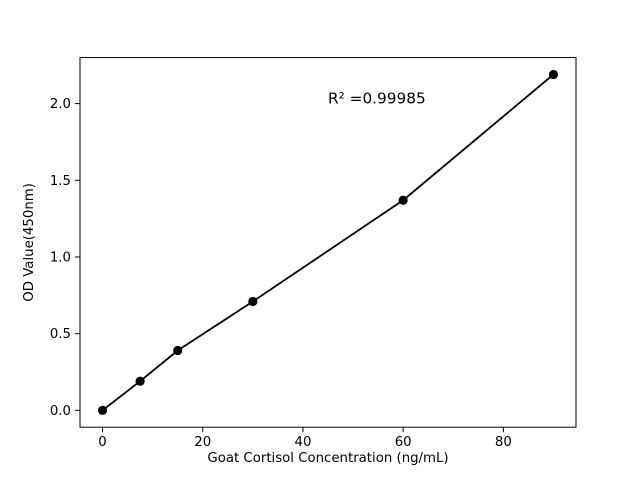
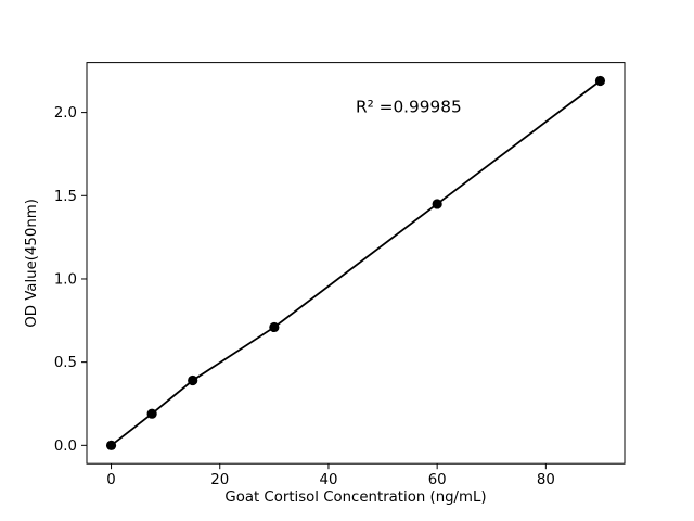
60: 1.37 -> 1.45
